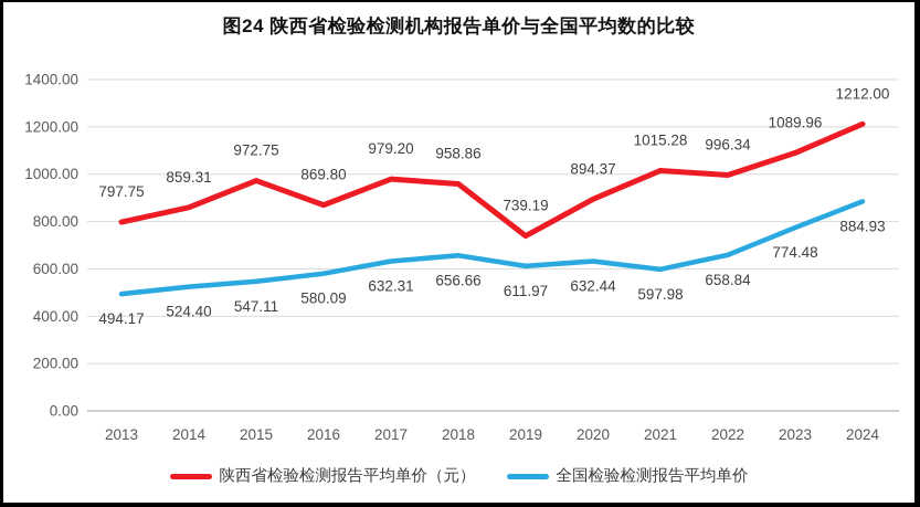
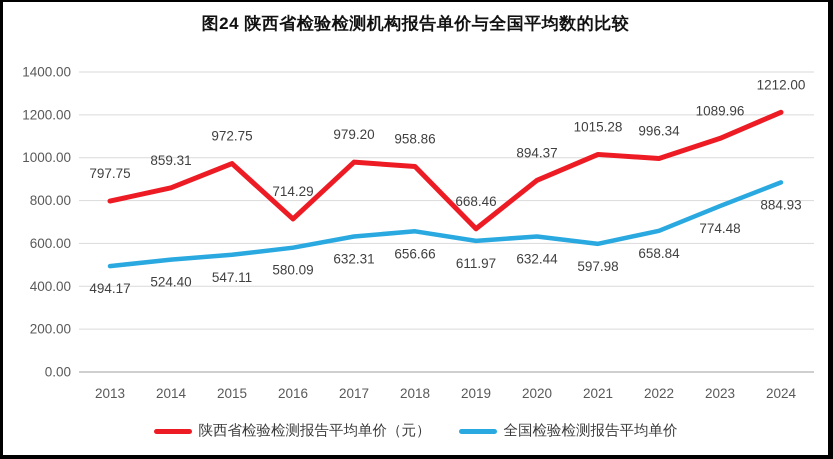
陕西省检验检测报告平均单价（元）/2016: 869.80 -> 714.29
陕西省检验检测报告平均单价（元）/2019: 739.19 -> 668.46
